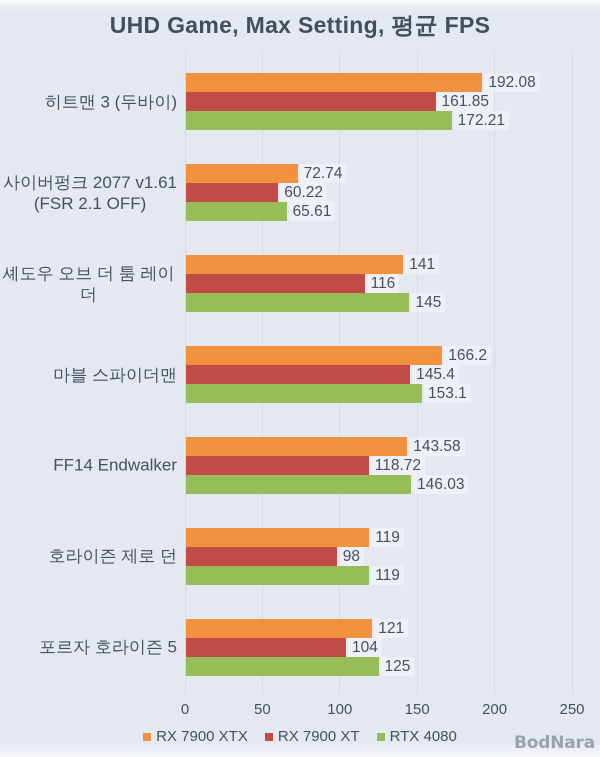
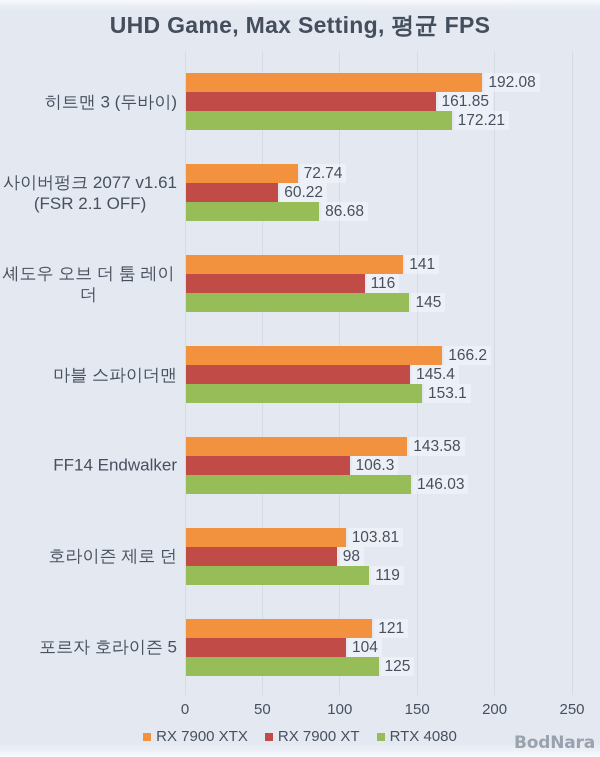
RTX 4080/사이버펑크 2077 v1.61 (FSR 2.1 OFF): 65.61 -> 86.68
RX 7900 XT/FF14 Endwalker: 118.72 -> 106.3
RX 7900 XTX/호라이즌 제로 던: 119 -> 103.81
